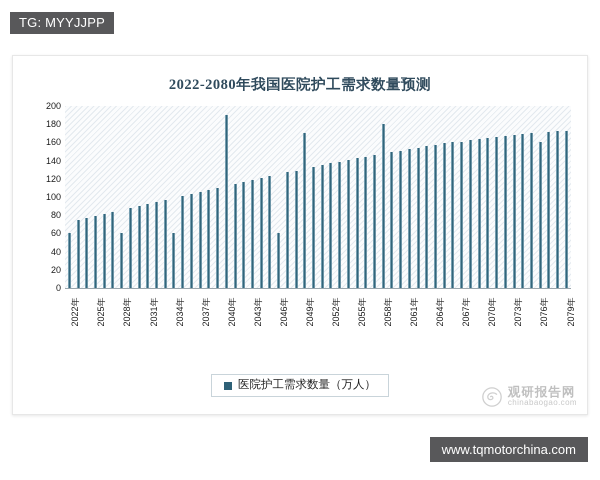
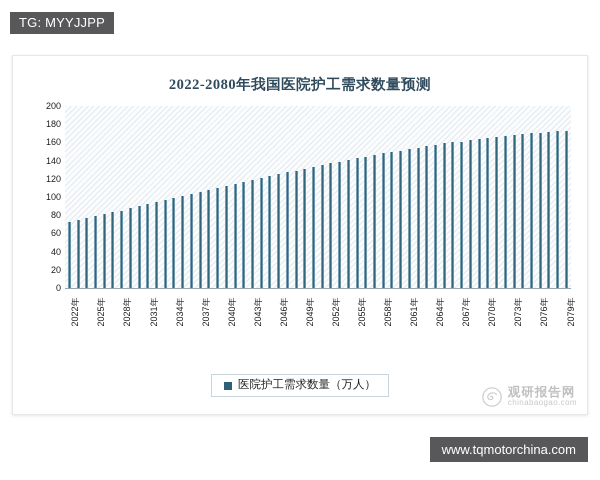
2022年: 60 -> 70
2028年: 60 -> 80
2034年: 60 -> 100
2040年: 190 -> 110
2046年: 60 -> 120
2049年: 170 -> 130
2058年: 180 -> 150
2076年: 160 -> 170
